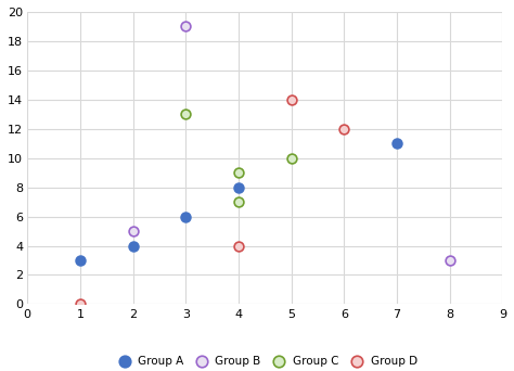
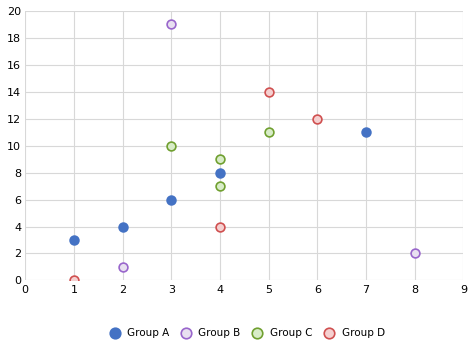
Group B/2: 5 -> 1
Group C/3: 13 -> 10
Group C/5: 10 -> 11
Group B/8: 3 -> 2
